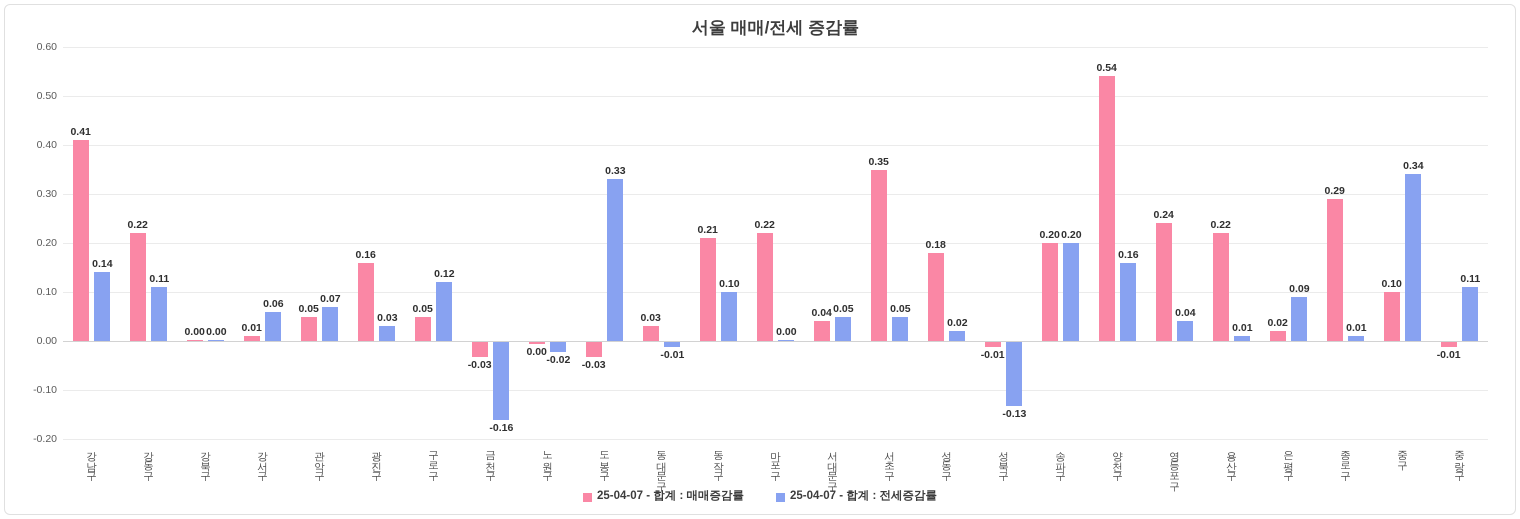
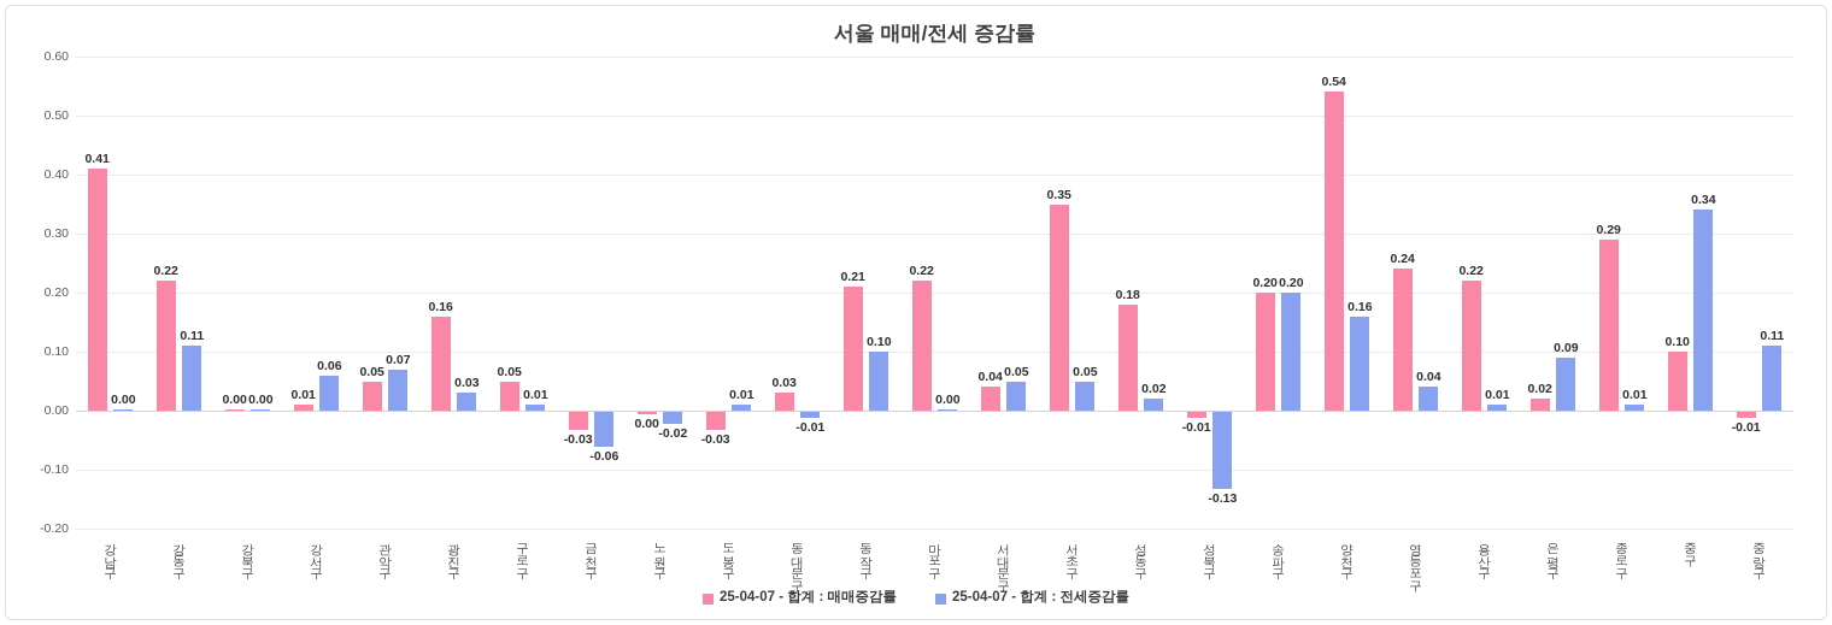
25-04-07 - 합계 : 전세증감률/강남구: 0.14 -> 0.00
25-04-07 - 합계 : 전세증감률/구로구: 0.12 -> 0.01
25-04-07 - 합계 : 전세증감률/금천구: -0.16 -> -0.06
25-04-07 - 합계 : 전세증감률/도봉구: 0.33 -> 0.01
